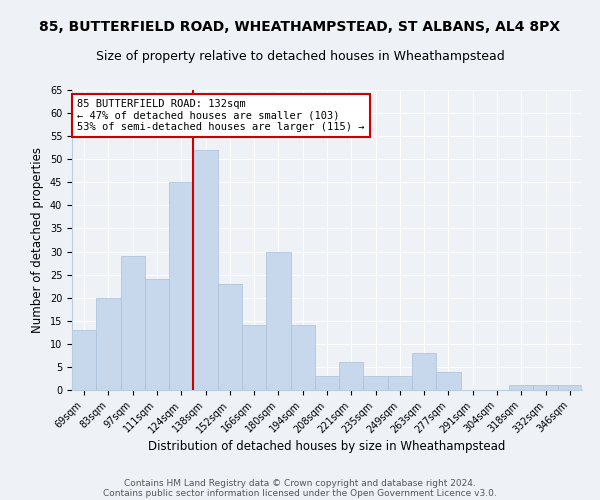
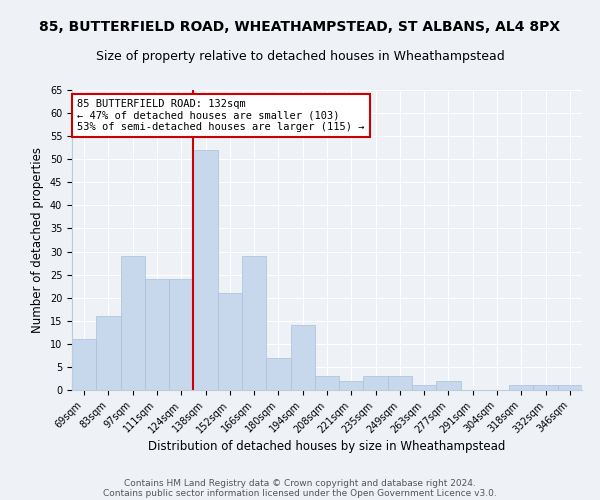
69sqm: 13 -> 11
83sqm: 20 -> 16
124sqm: 45 -> 24
152sqm: 23 -> 21
166sqm: 14 -> 29
180sqm: 30 -> 7
221sqm: 6 -> 2
263sqm: 8 -> 1
277sqm: 4 -> 2
